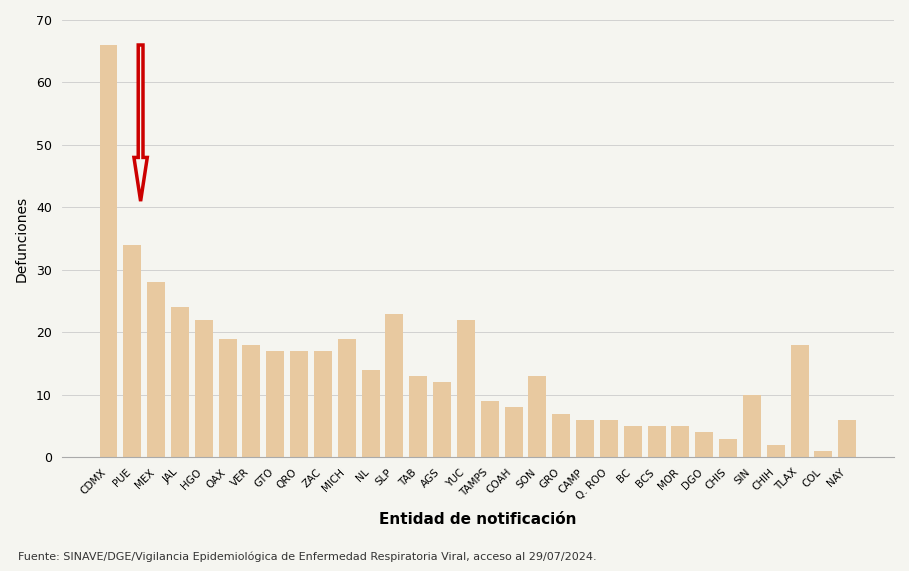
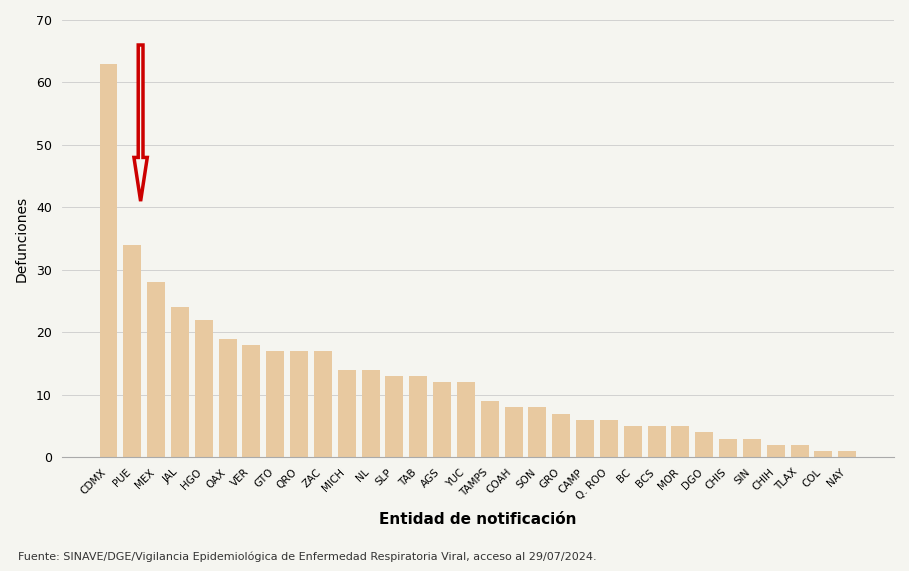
CDMX: 66 -> 63
MICH: 19 -> 14
SLP: 23 -> 13
YUC: 22 -> 12
SON: 13 -> 8
SIN: 10 -> 3
TLAX: 18 -> 2
NAY: 6 -> 1
